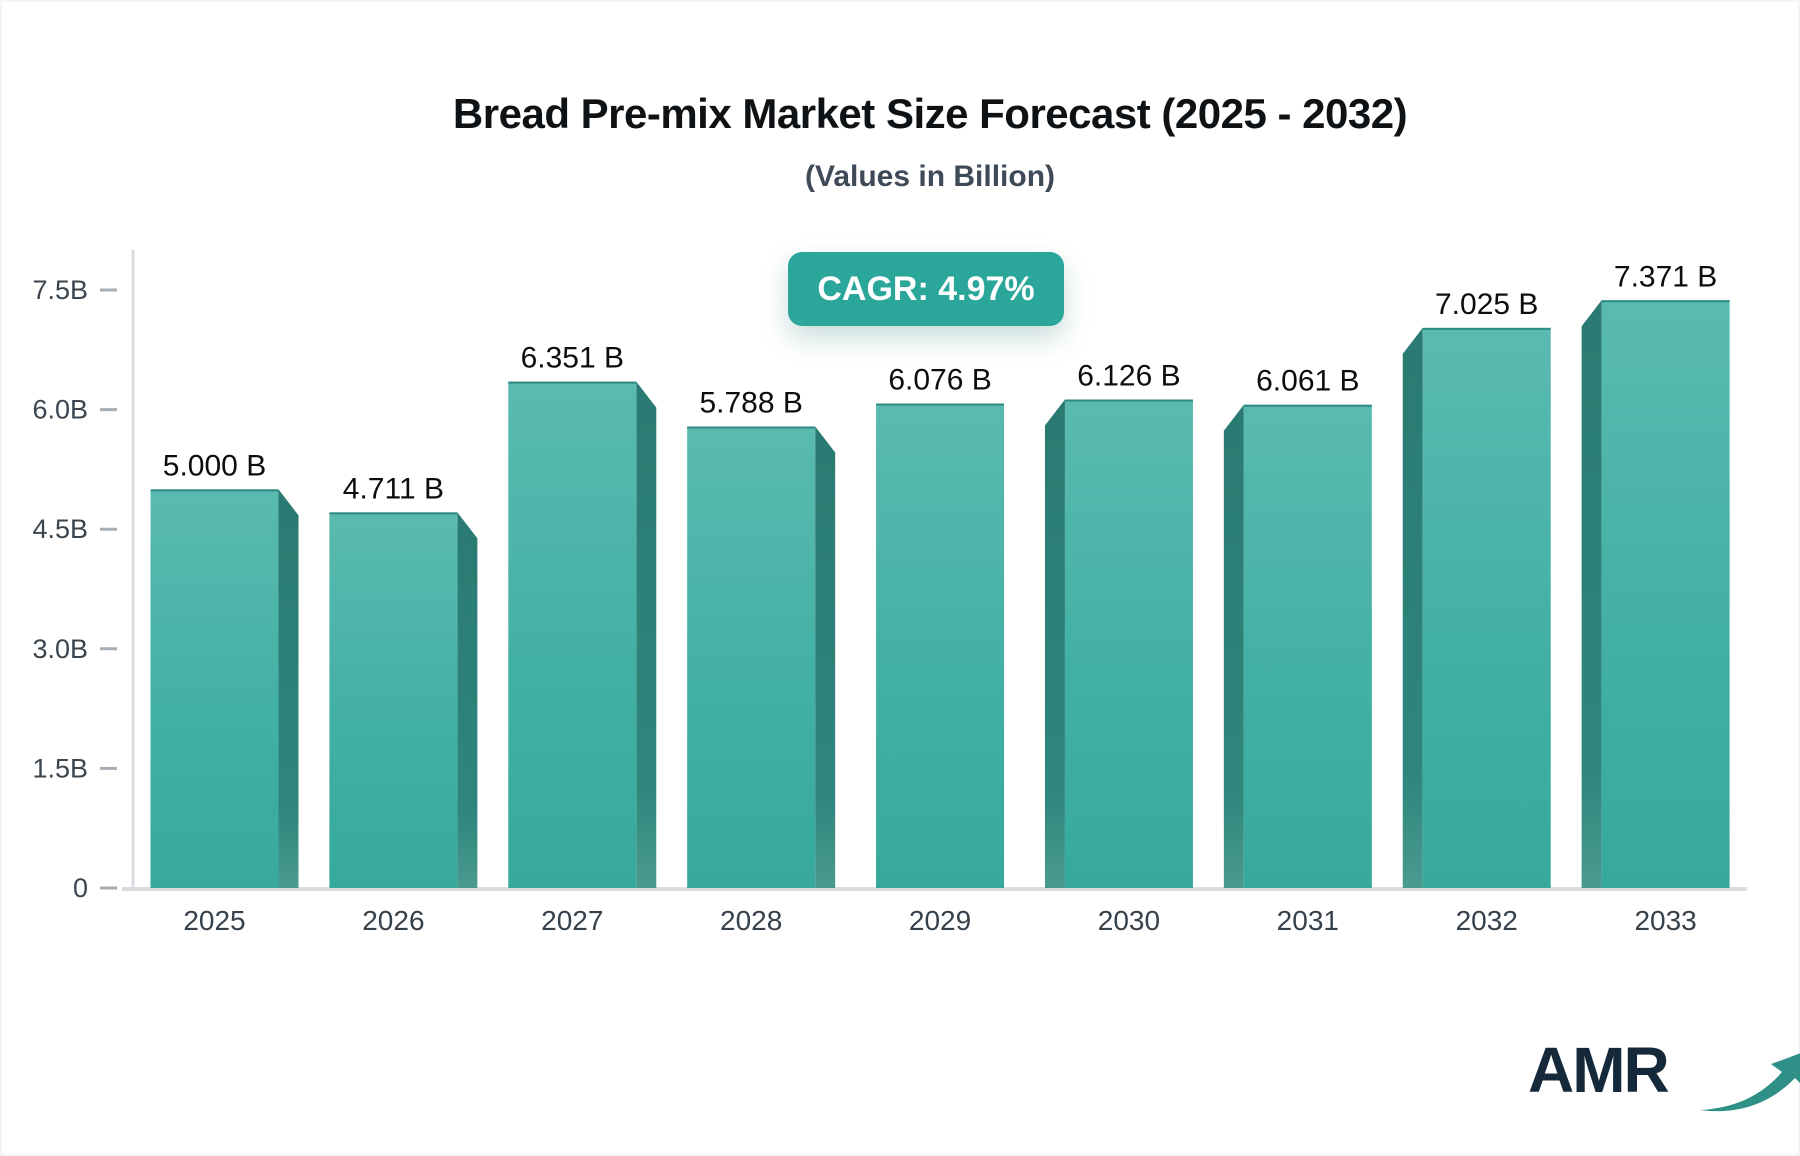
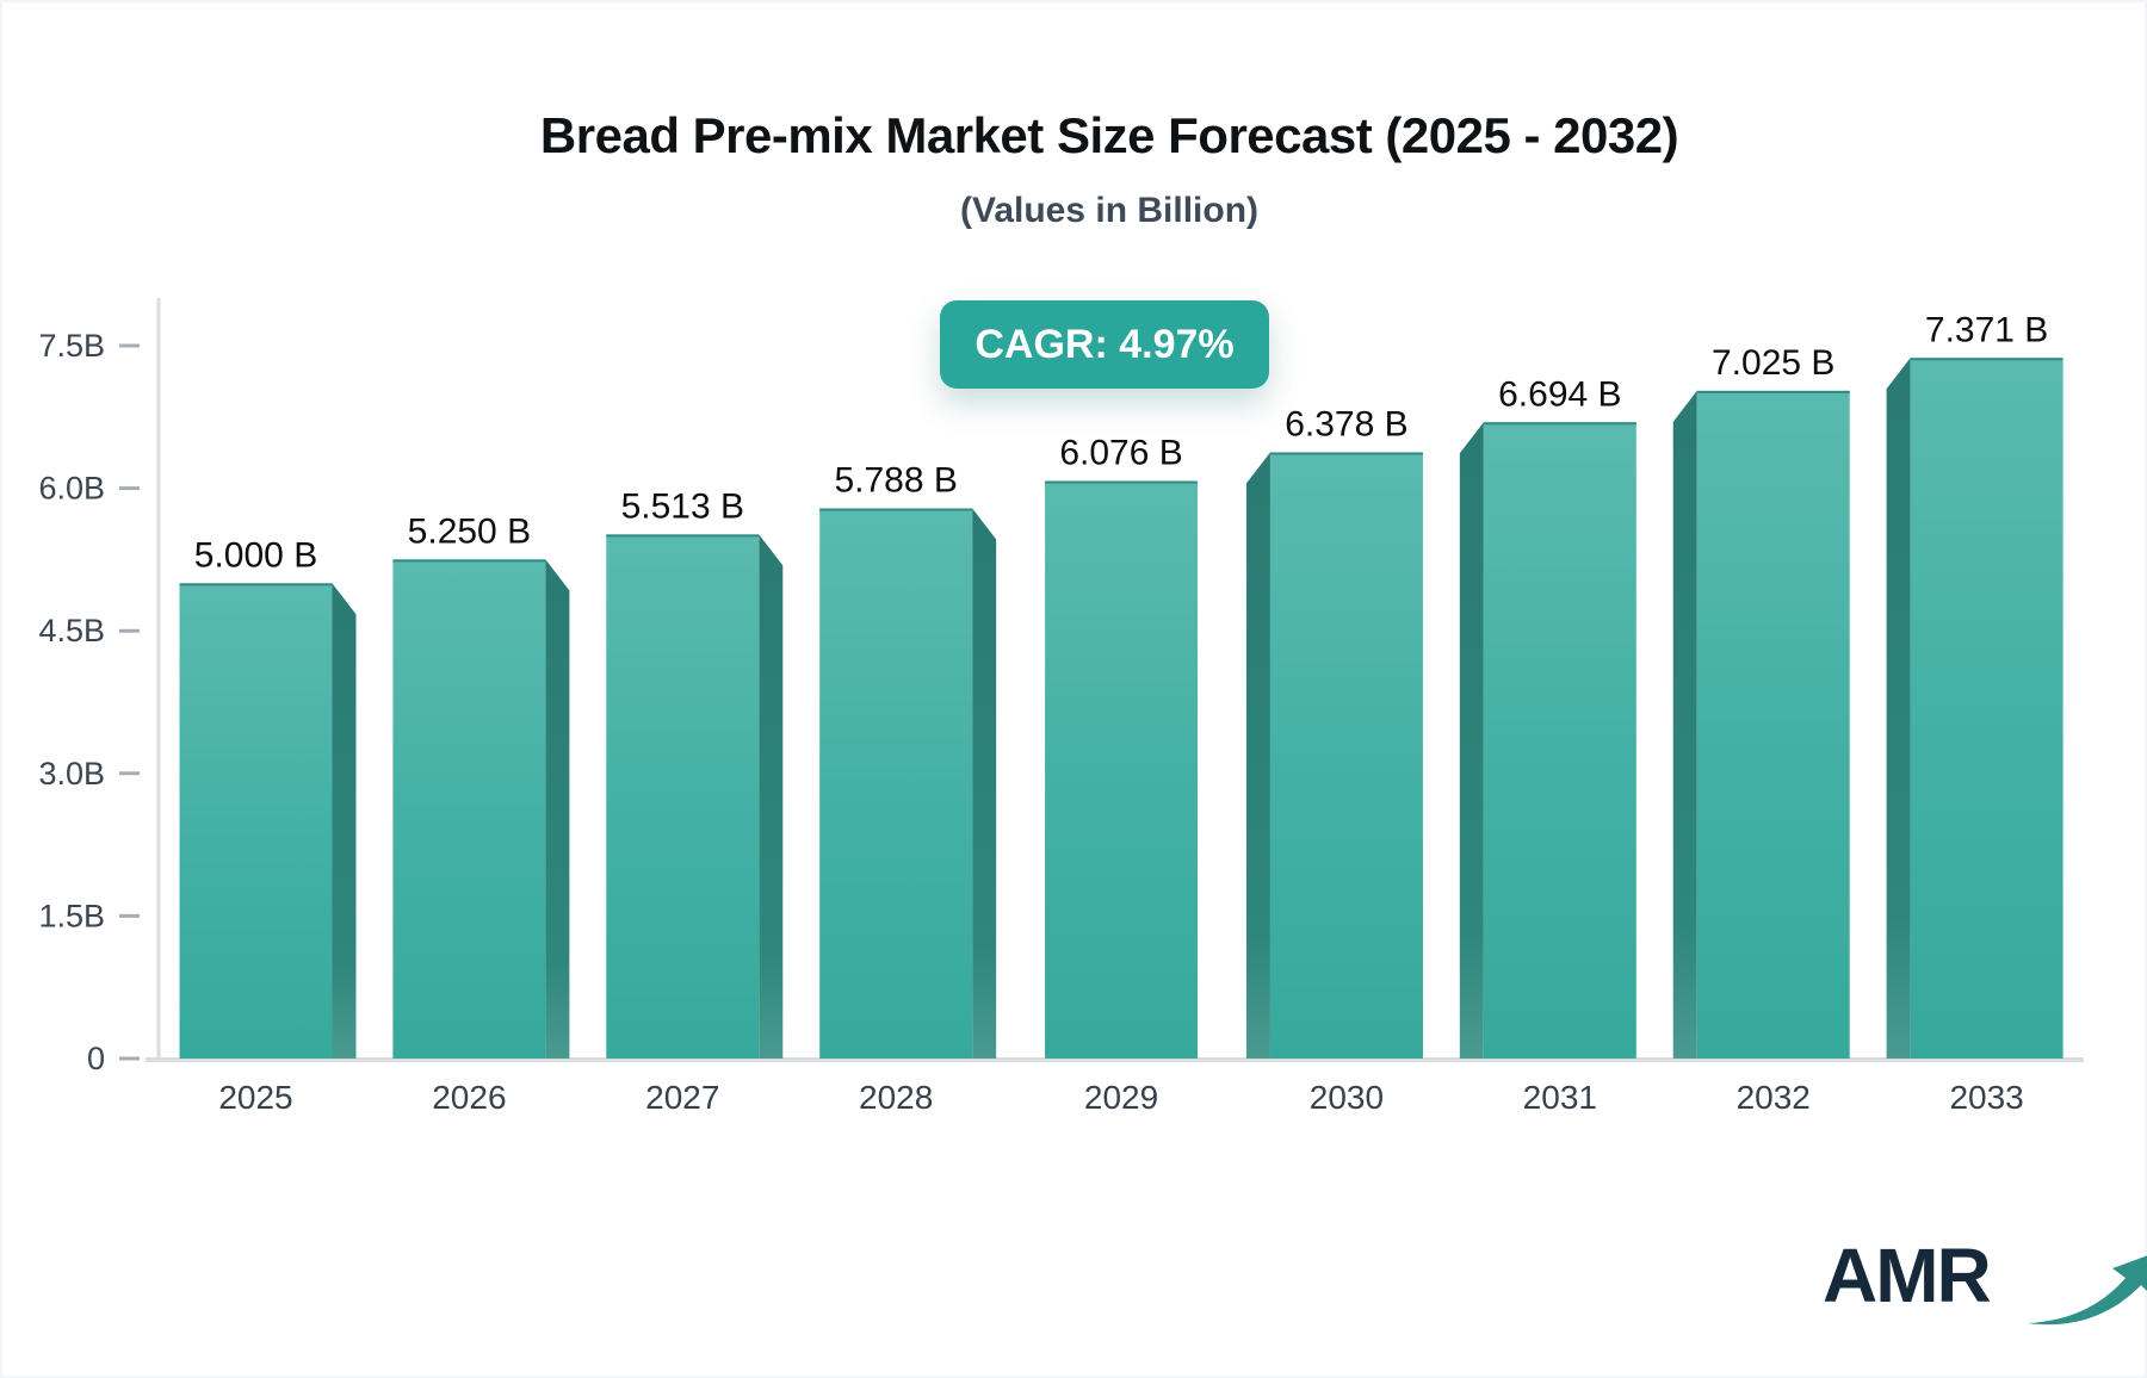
2026: 4.711 -> 5.250
2027: 6.351 -> 5.513
2030: 6.126 -> 6.378
2031: 6.061 -> 6.694
